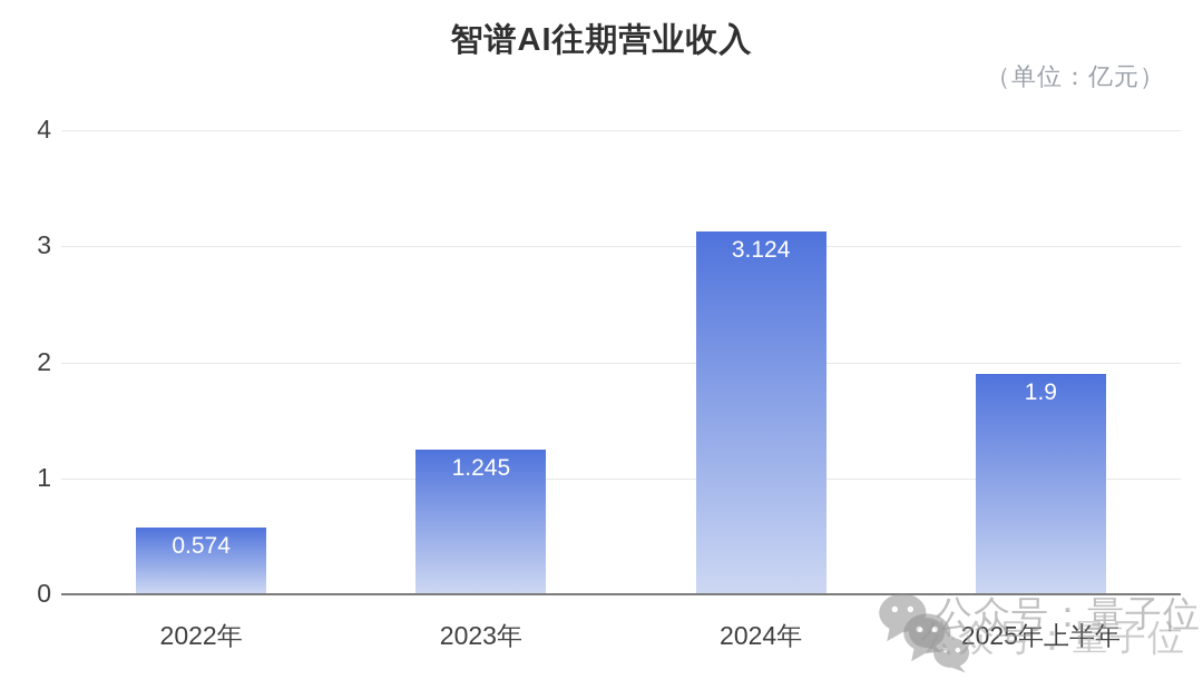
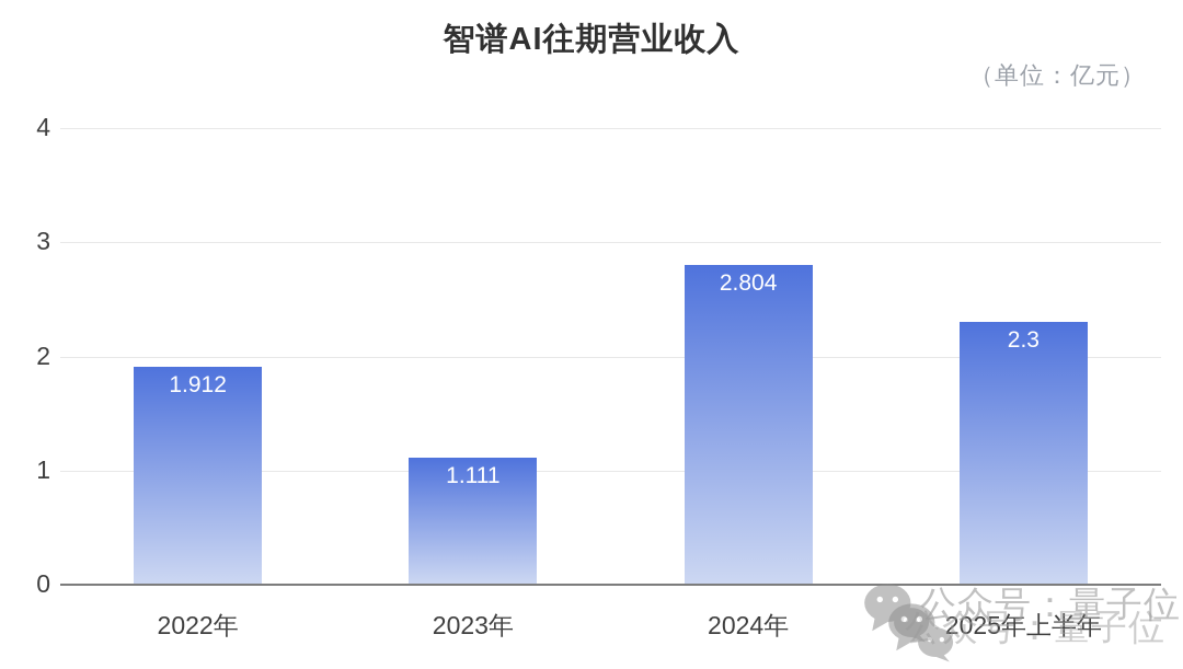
2022年: 0.574 -> 1.912
2023年: 1.245 -> 1.111
2024年: 3.124 -> 2.804
2025年上半年: 1.9 -> 2.3
